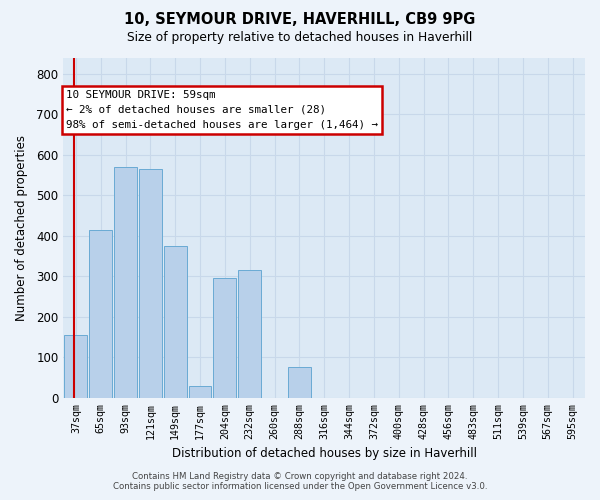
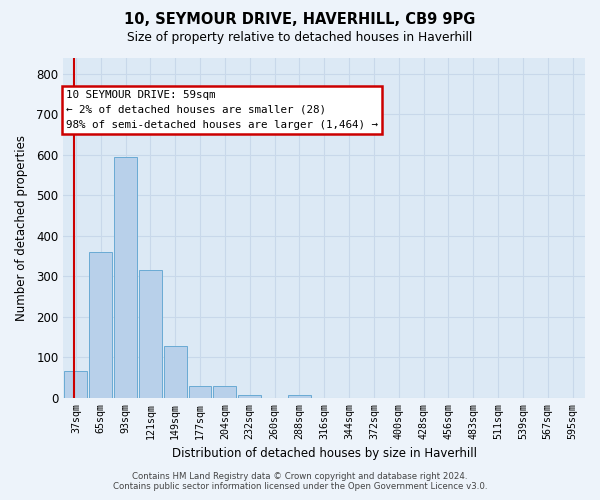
37sqm: 155 -> 65
65sqm: 415 -> 360
93sqm: 570 -> 595
121sqm: 565 -> 315
149sqm: 375 -> 128
204sqm: 295 -> 30
232sqm: 315 -> 8
288sqm: 75 -> 8
